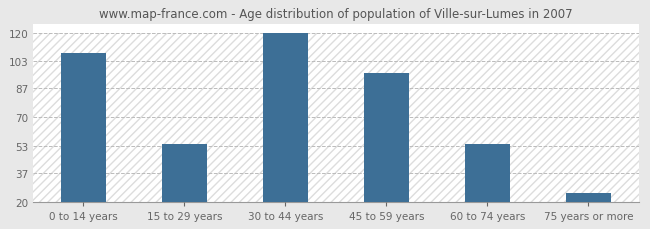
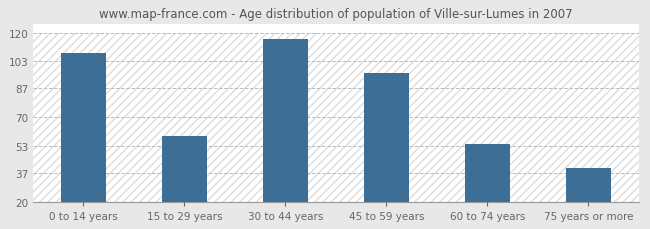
15 to 29 years: 54 -> 59
30 to 44 years: 120 -> 116
75 years or more: 25 -> 40
